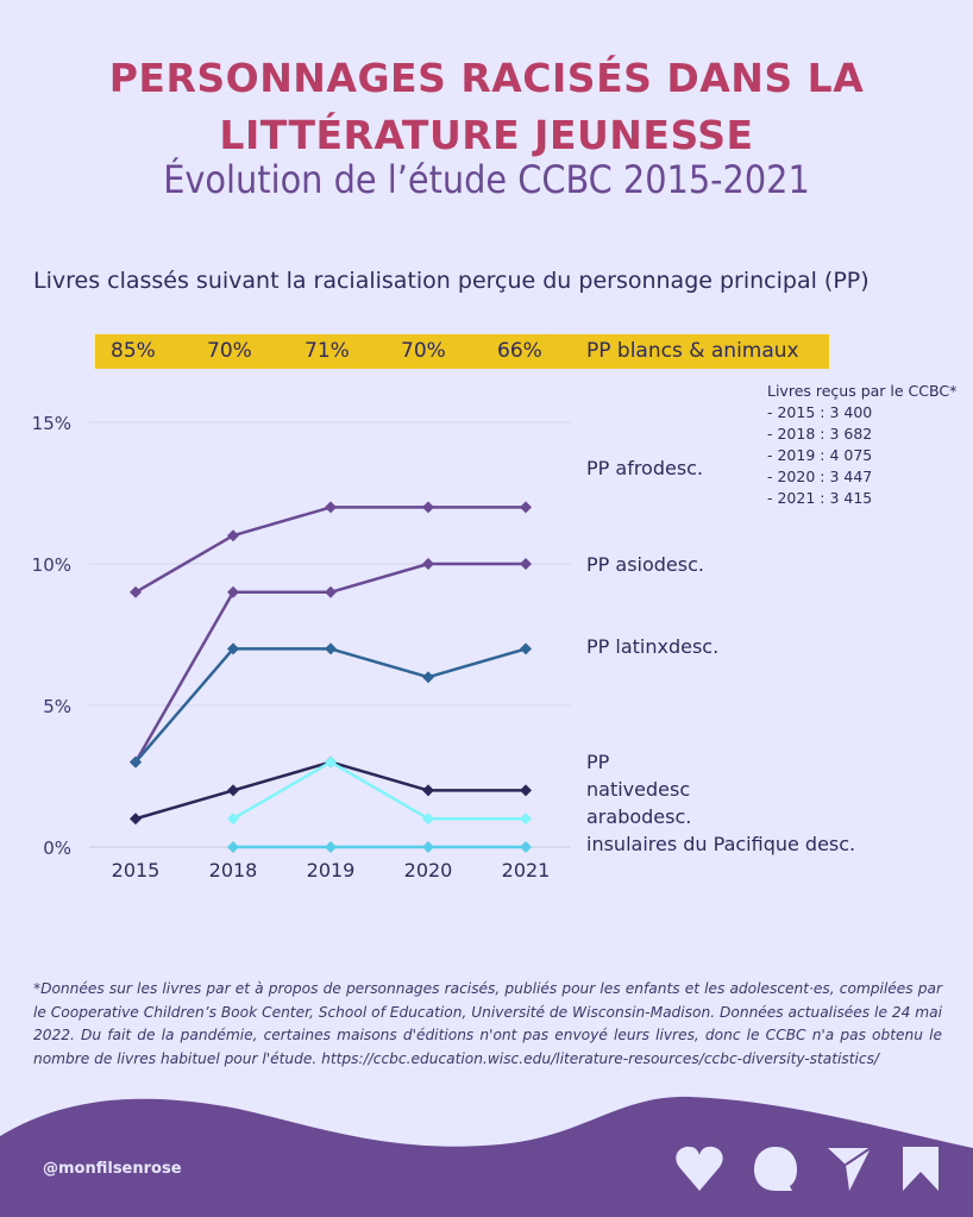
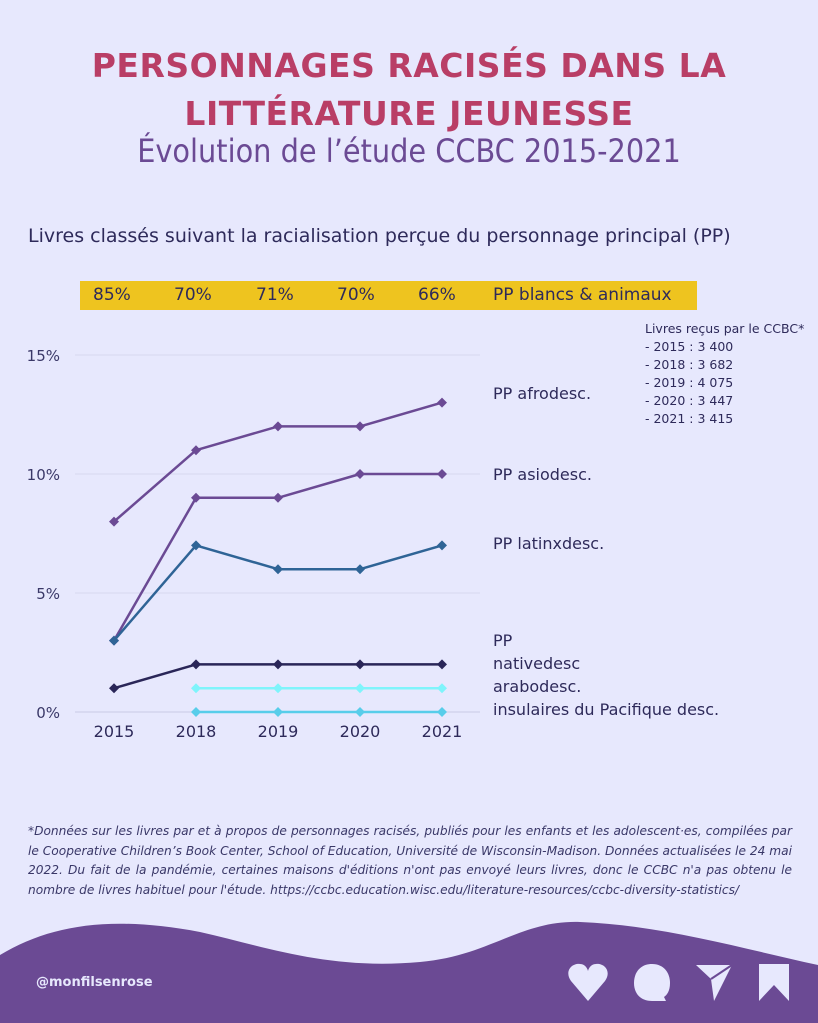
PP afrodesc./2015: 9% -> 8%
PP latinxdesc./2019: 7% -> 6%
PP nativedesc/2019: 3% -> 2%
arabodesc./2019: 3% -> 1%
PP afrodesc./2021: 12% -> 13%
